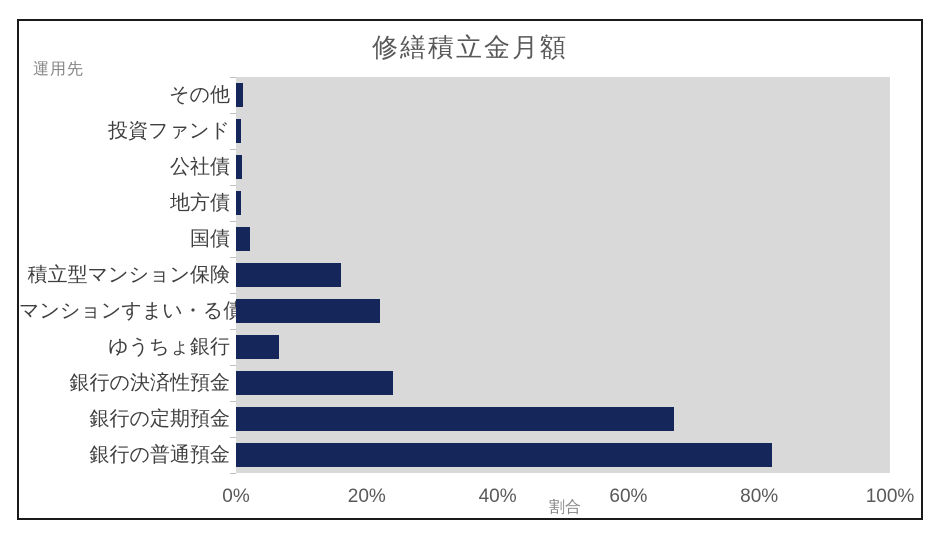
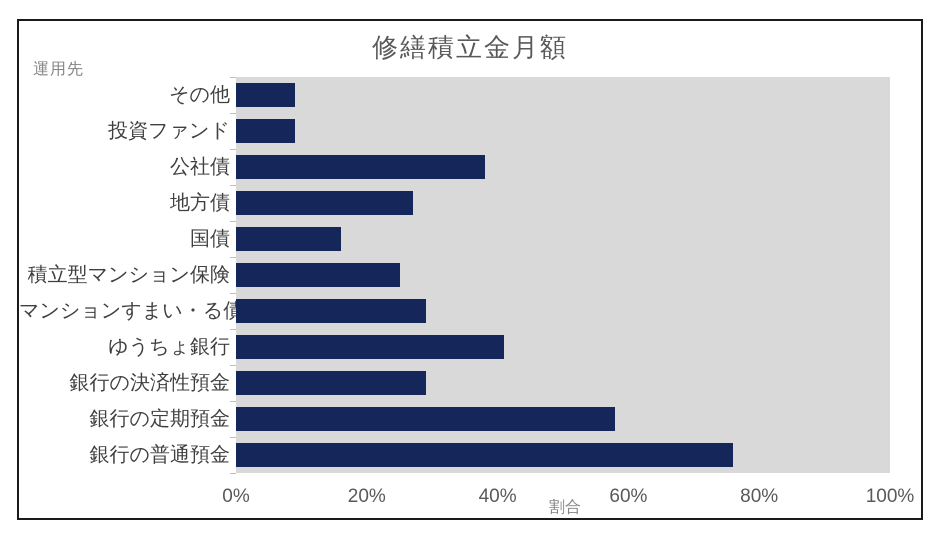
その他: 1% -> 9%
投資ファンド: 1% -> 9%
公社債: 1% -> 38%
地方債: 1% -> 27%
国債: 2% -> 16%
積立型マンション保険: 16% -> 25%
マンションすまい・る債: 22% -> 29%
ゆうちょ銀行: 6% -> 41%
銀行の決済性預金: 24% -> 29%
銀行の定期預金: 67% -> 58%
銀行の普通預金: 82% -> 76%
